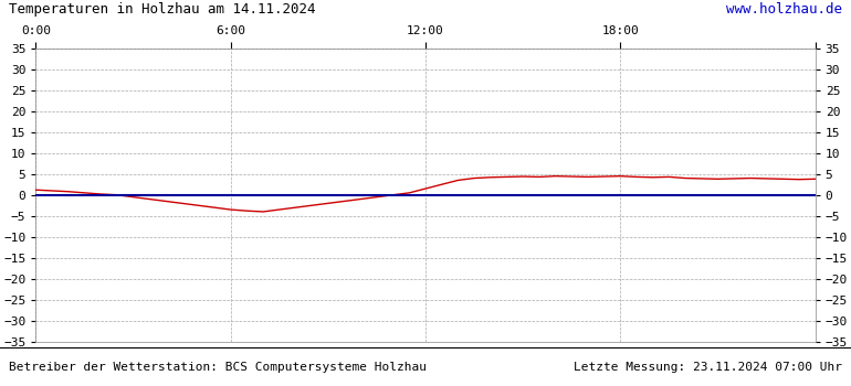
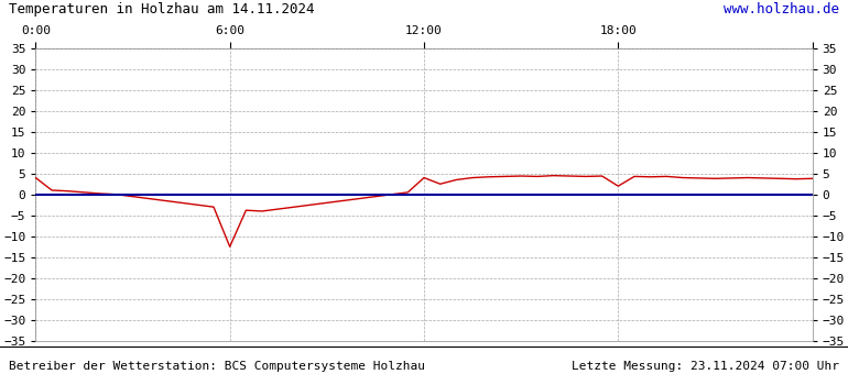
0:00: 1.2 -> 4.0
6:00: -3.5 -> -12.5
12:00: 1.5 -> 4.0
18:00: 4.5 -> 2.0
